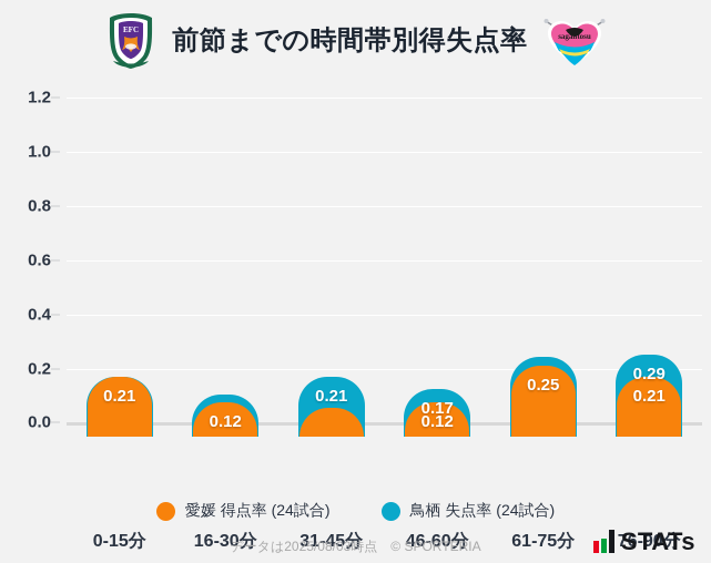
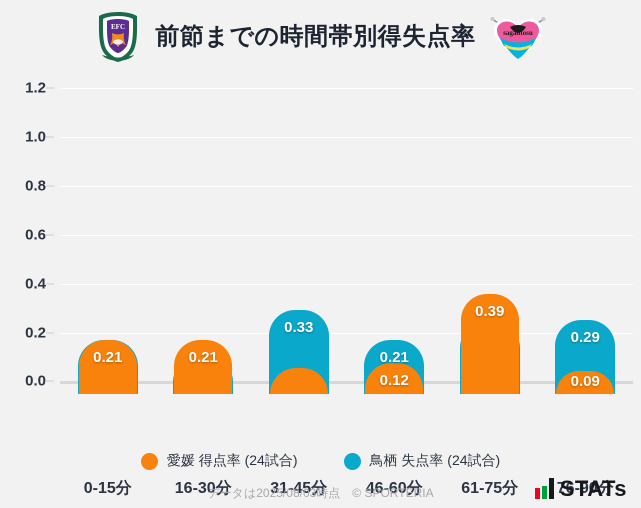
愛媛 得点率 (24試合)/16-30分: 0.12 -> 0.21
鳥栖 失点率 (24試合)/31-45分: 0.21 -> 0.33
鳥栖 失点率 (24試合)/46-60分: 0.17 -> 0.21
愛媛 得点率 (24試合)/61-75分: 0.25 -> 0.39
愛媛 得点率 (24試合)/76-90分: 0.21 -> 0.09
